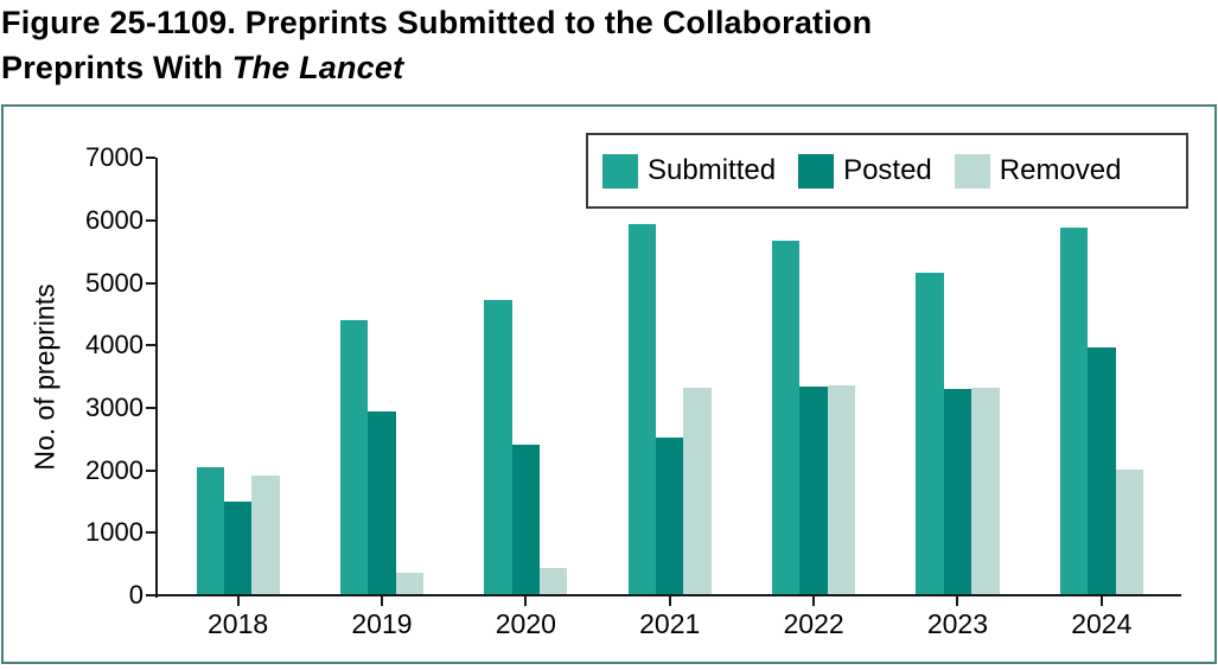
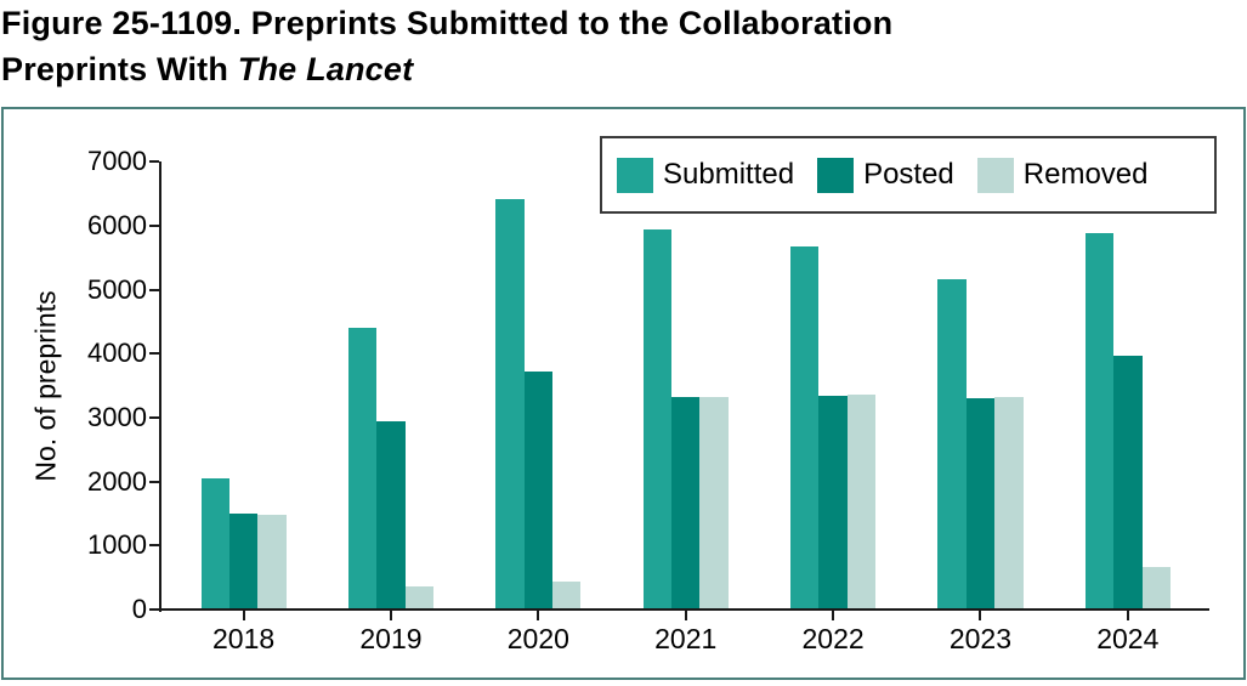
Removed/2018: 1900 -> 1500
Submitted/2020: 4700 -> 6400
Posted/2020: 2400 -> 3700
Posted/2021: 2500 -> 3300
Removed/2024: 2000 -> 600
